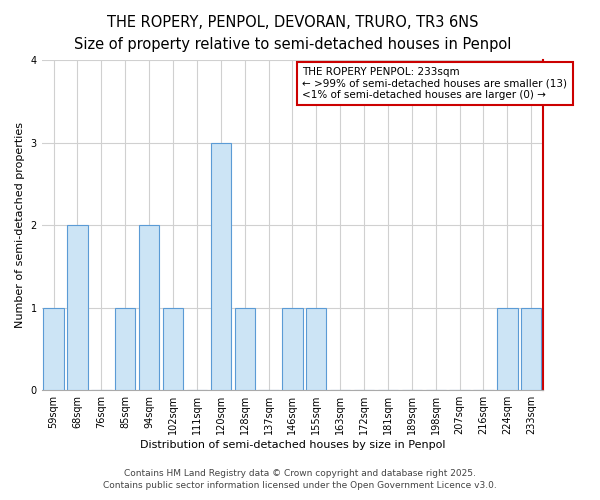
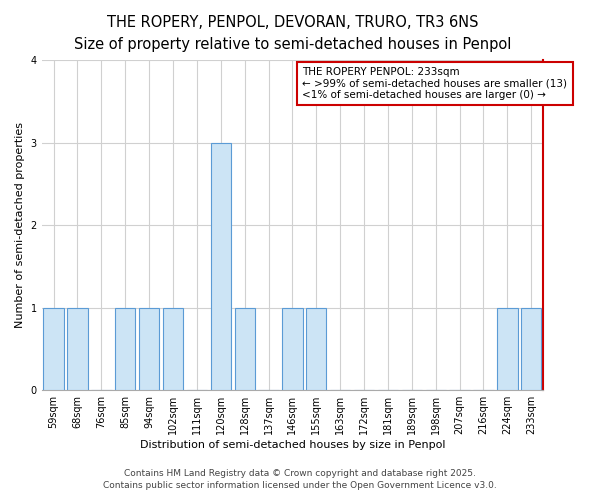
68sqm: 2 -> 1
94sqm: 2 -> 1
